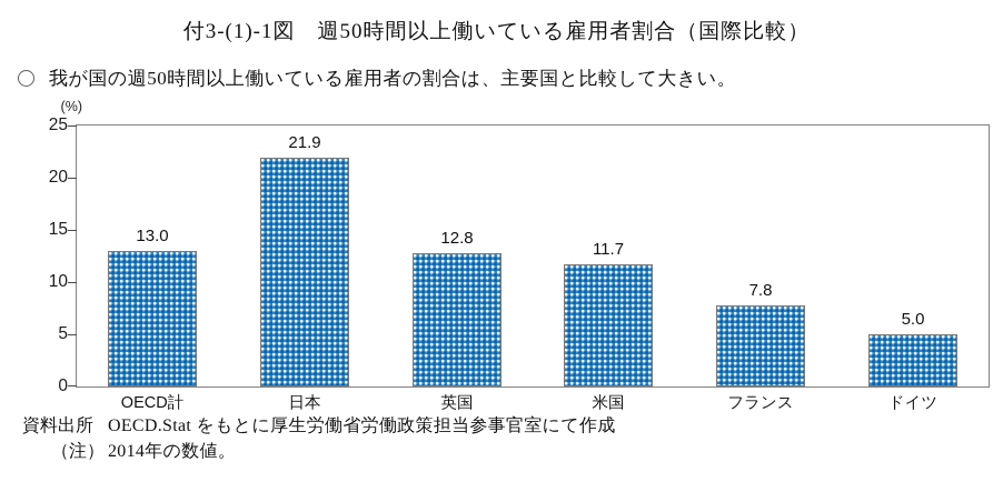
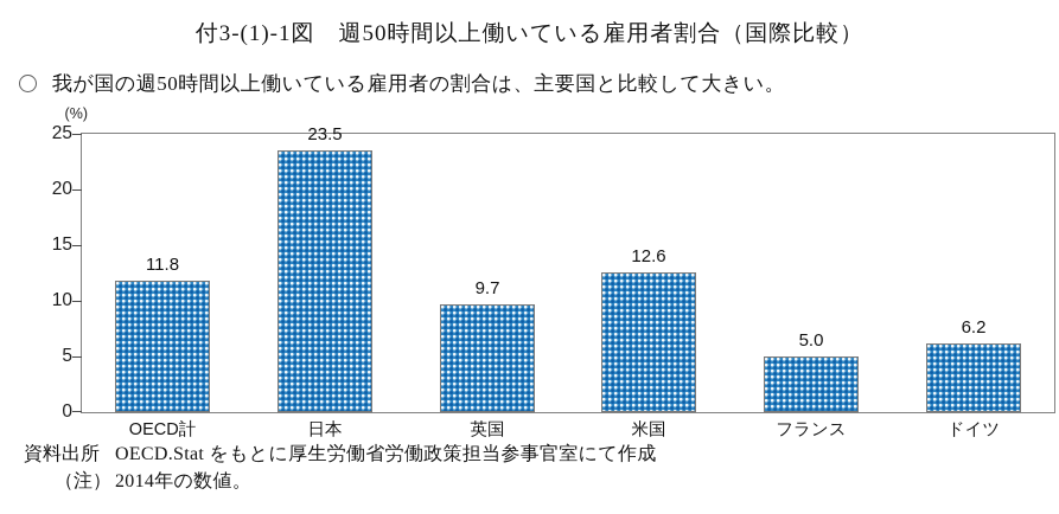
OECD計: 13.0 -> 11.8
日本: 21.9 -> 23.5
英国: 12.8 -> 9.7
米国: 11.7 -> 12.6
フランス: 7.8 -> 5.0
ドイツ: 5.0 -> 6.2
